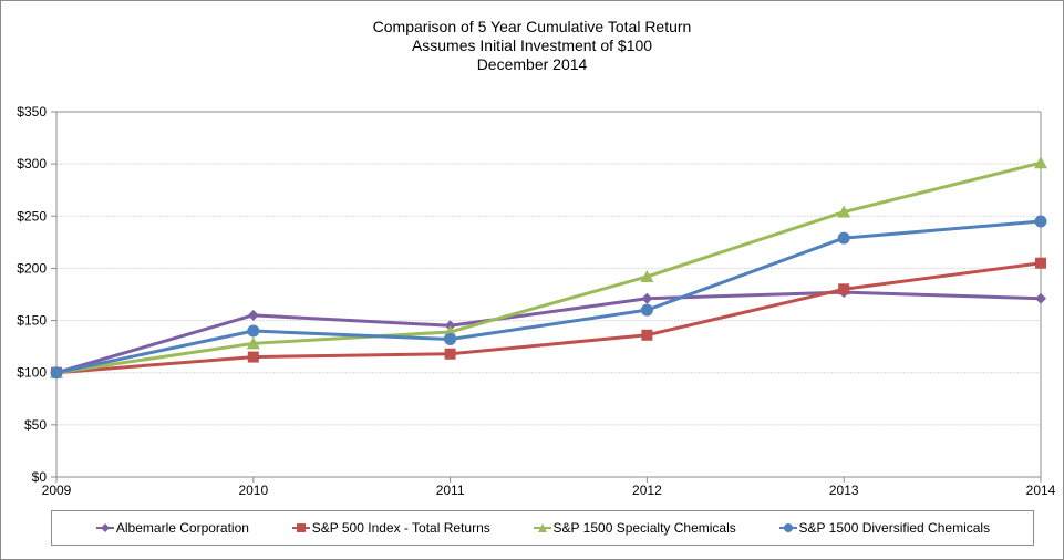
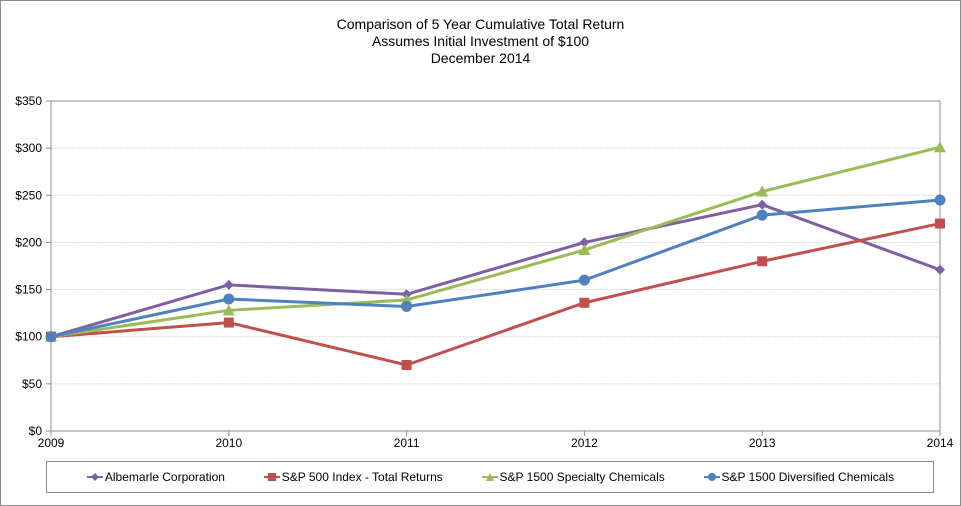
S&P 500 Index - Total Returns/2011: $120 -> $70
Albemarle Corporation/2012: $170 -> $200
Albemarle Corporation/2013: $180 -> $240
S&P 500 Index - Total Returns/2014: $200 -> $220
